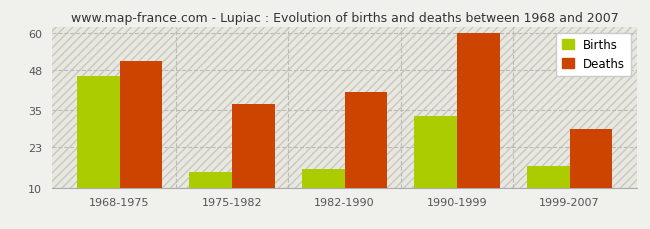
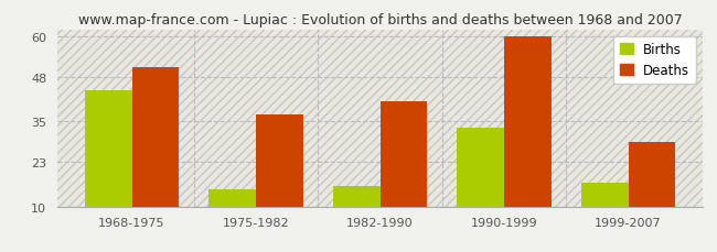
Births/1968-1975: 46 -> 44
